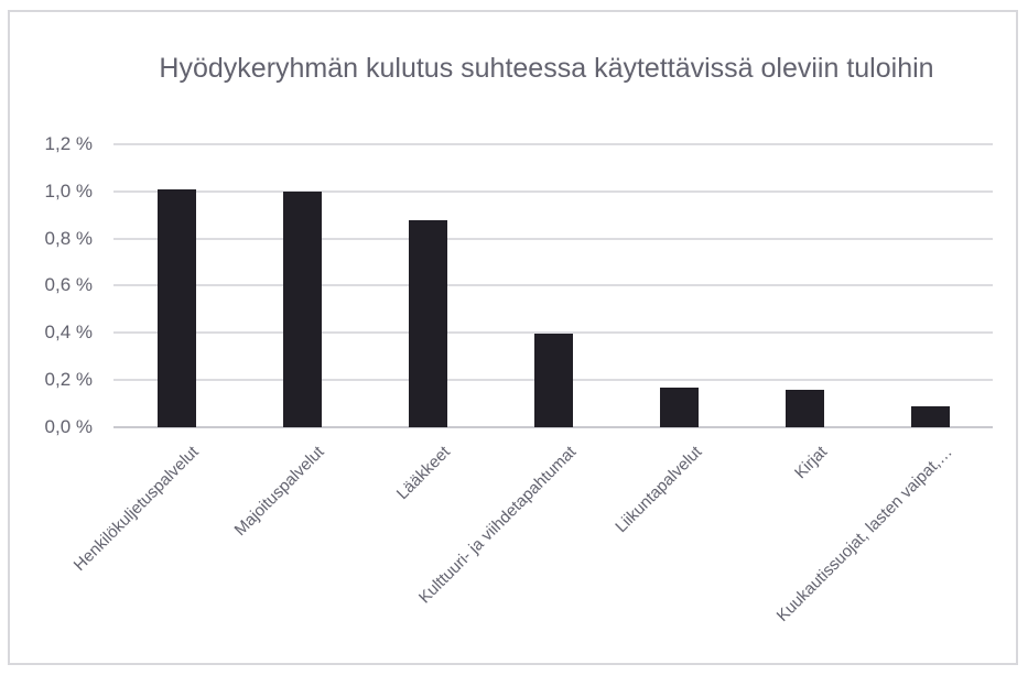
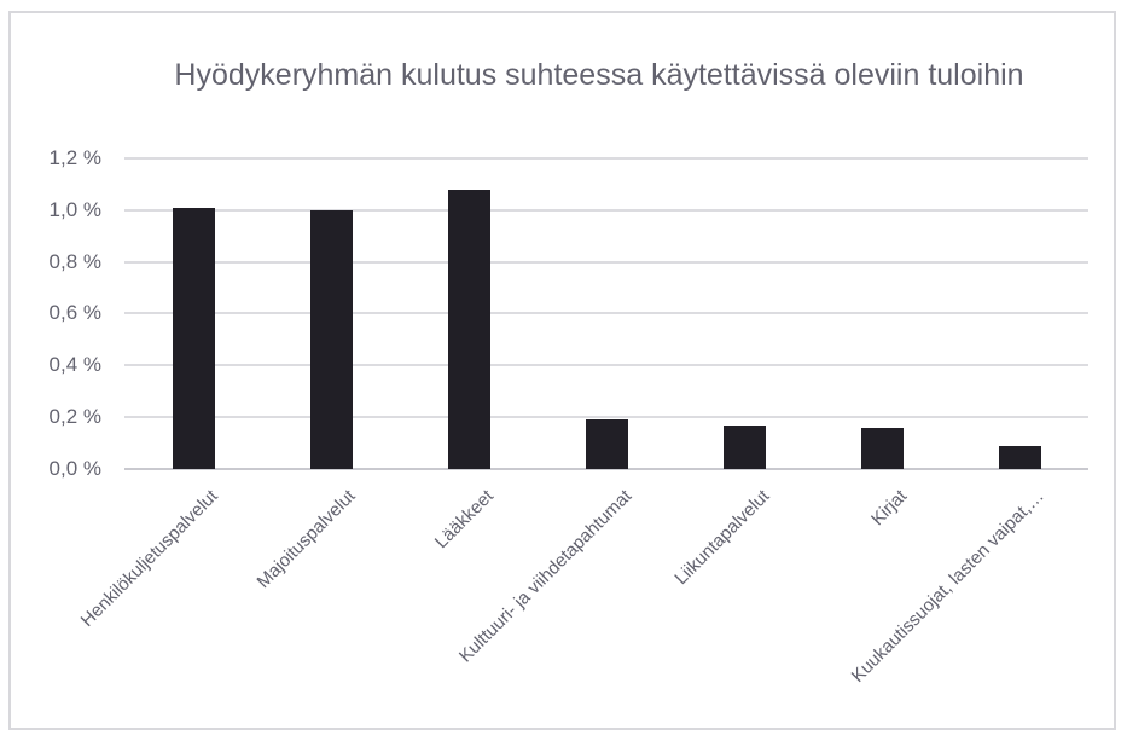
Lääkkeet: 0,88% -> 1,08%
Kulttuuri- ja viihdetapahtumat: 0,40% -> 0,19%
